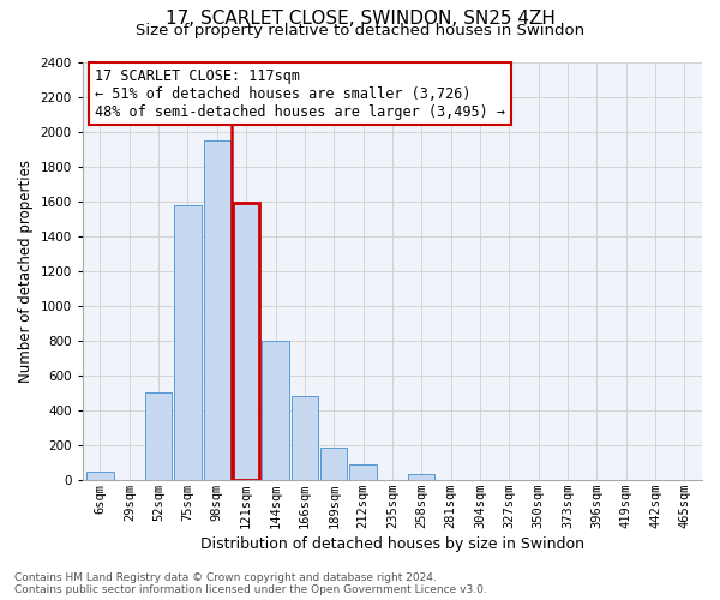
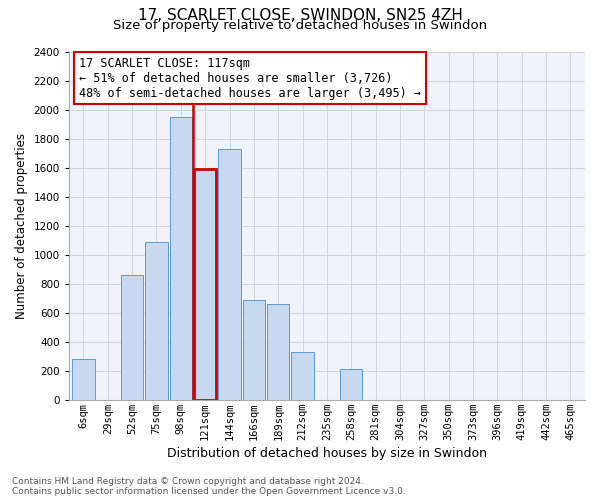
6sqm: 50 -> 280
52sqm: 500 -> 860
75sqm: 1580 -> 1090
144sqm: 800 -> 1730
166sqm: 480 -> 690
189sqm: 180 -> 660
212sqm: 90 -> 330
258sqm: 30 -> 210
